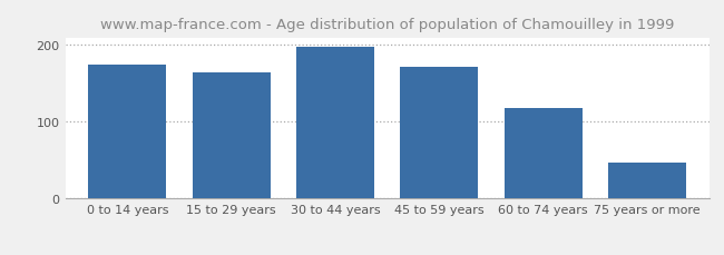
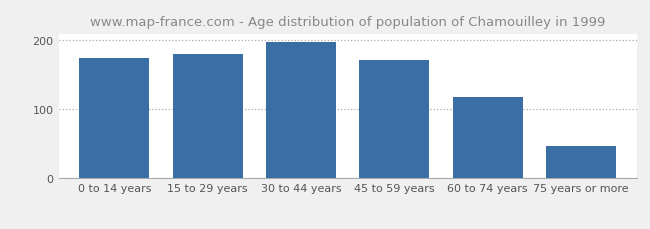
15 to 29 years: 165 -> 180
